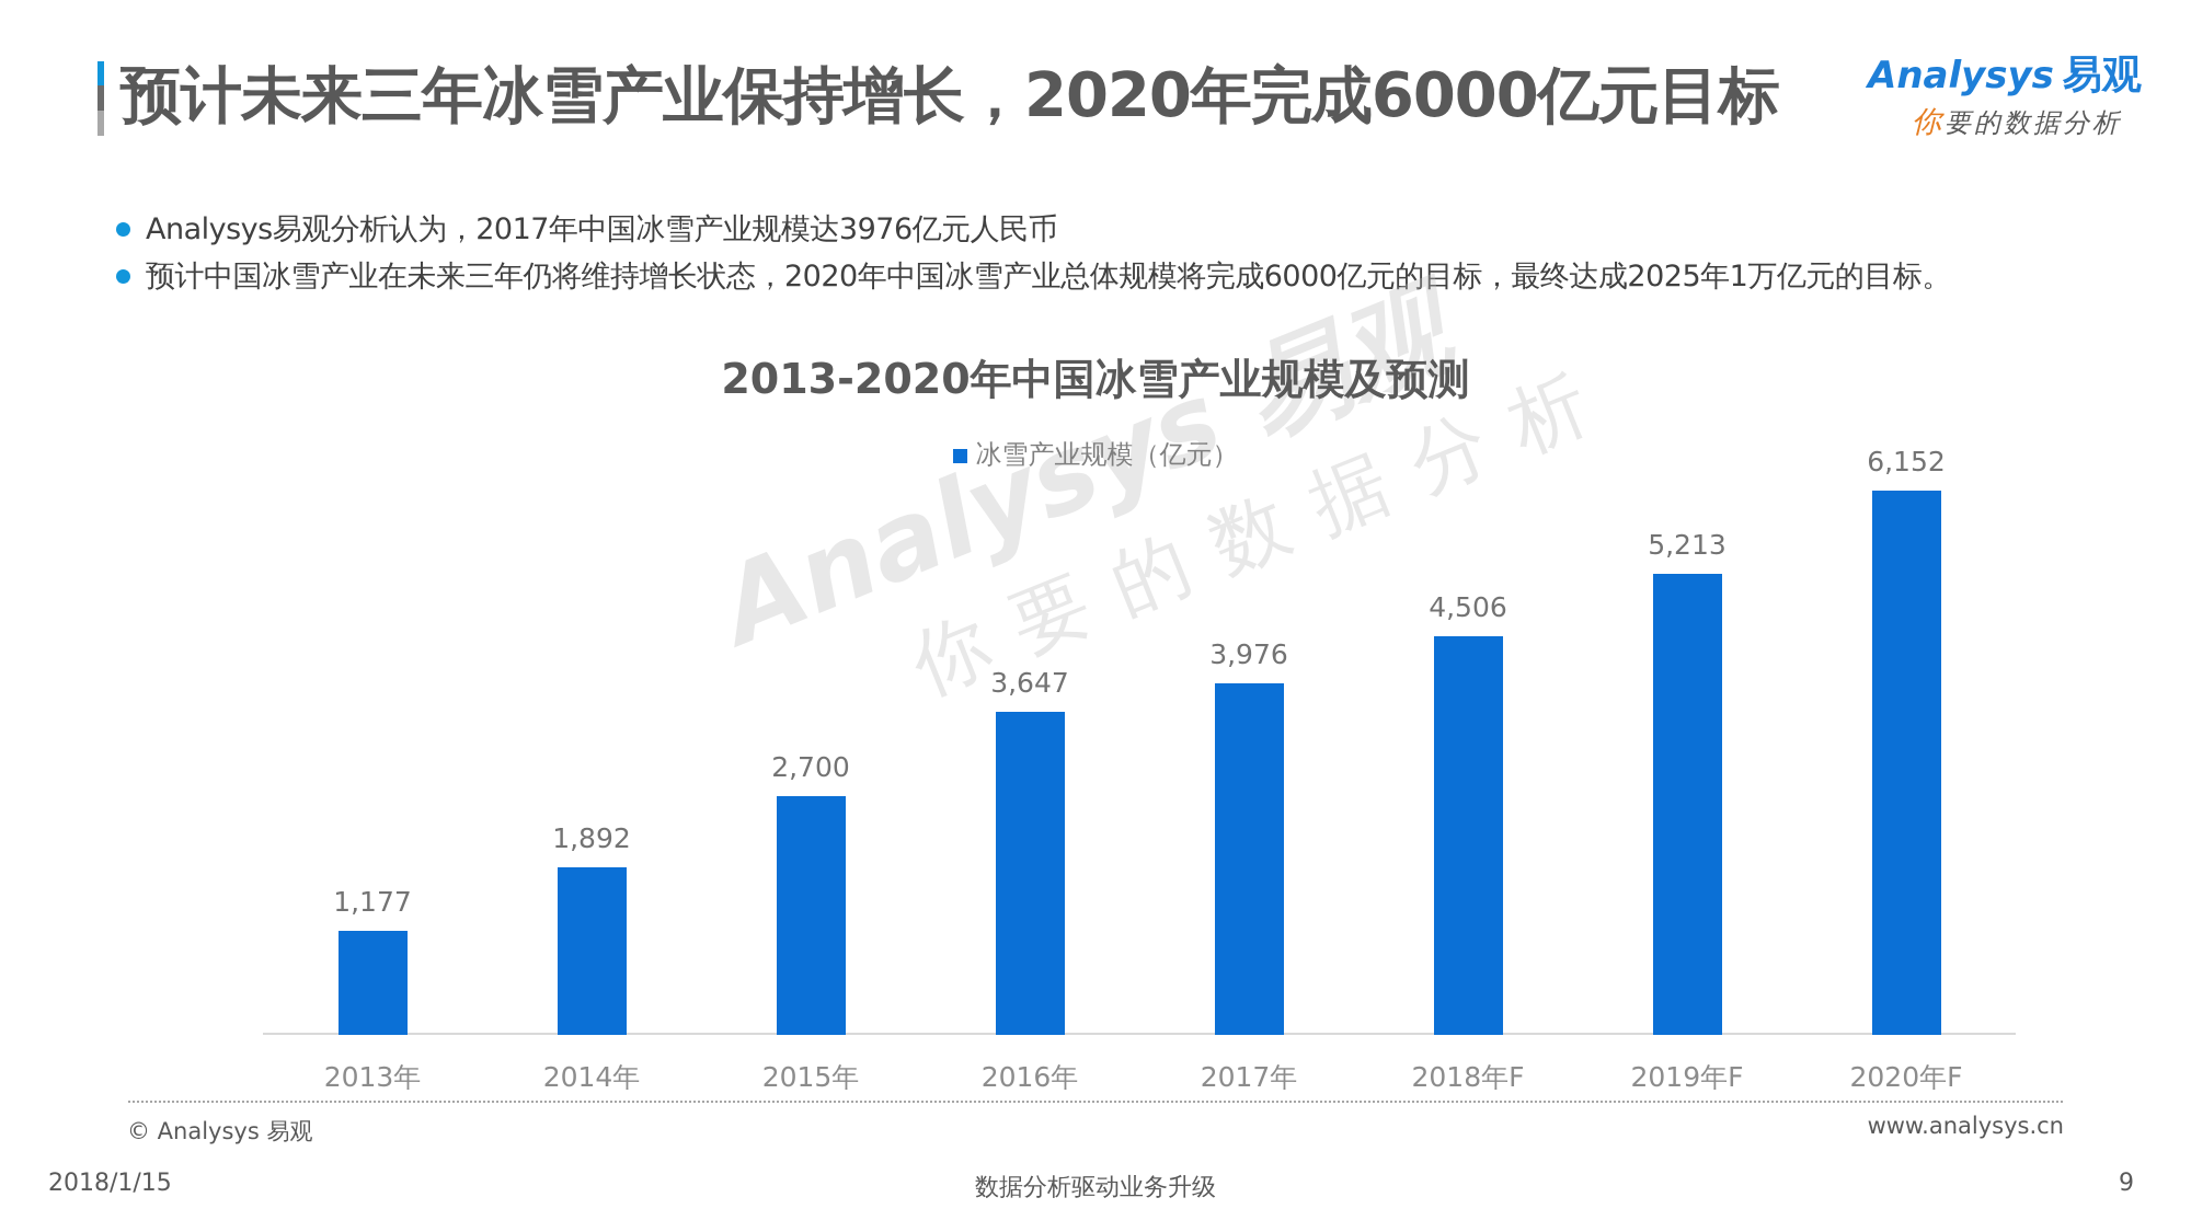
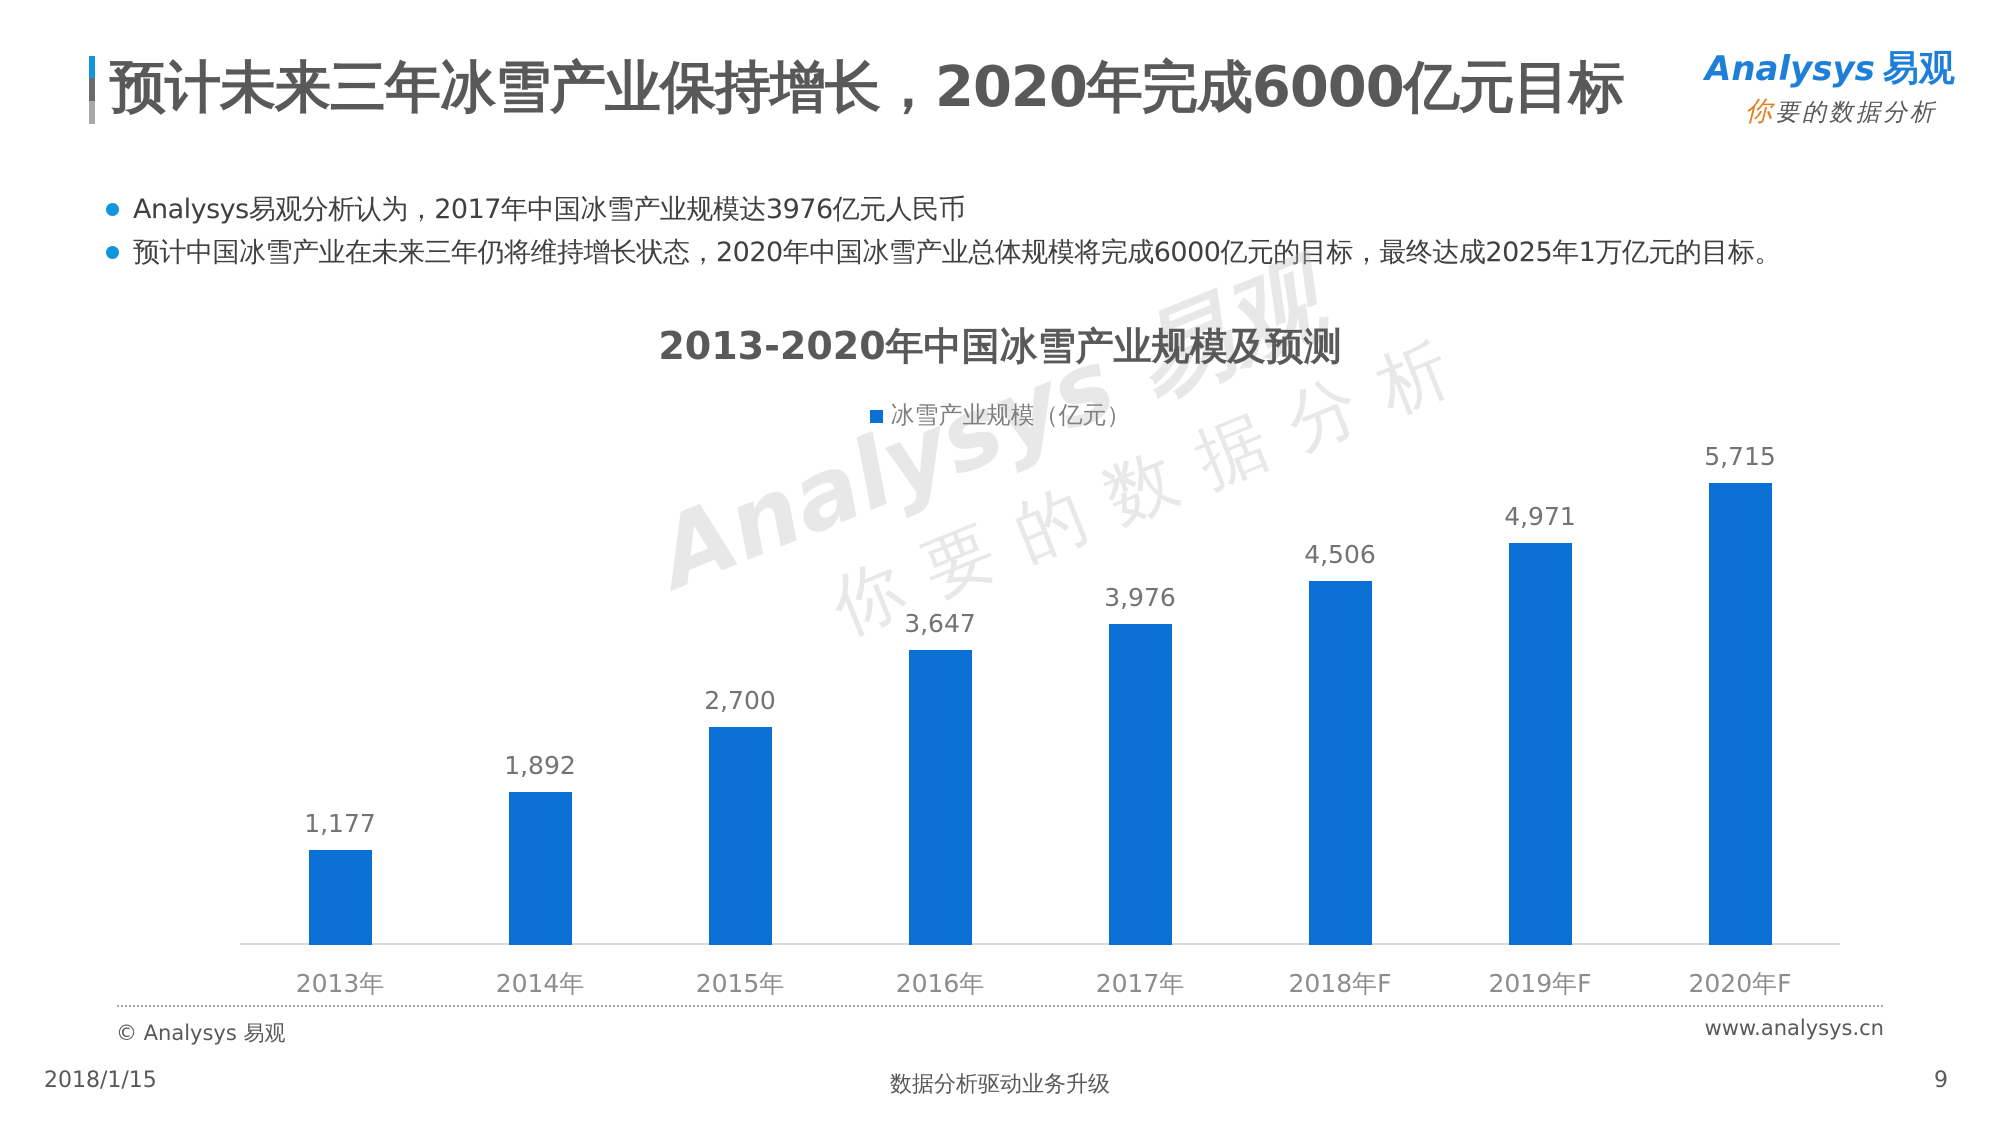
2019年F: 5,213 -> 4,971
2020年F: 6,152 -> 5,715
